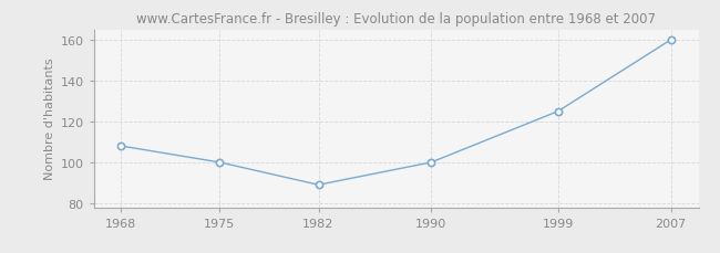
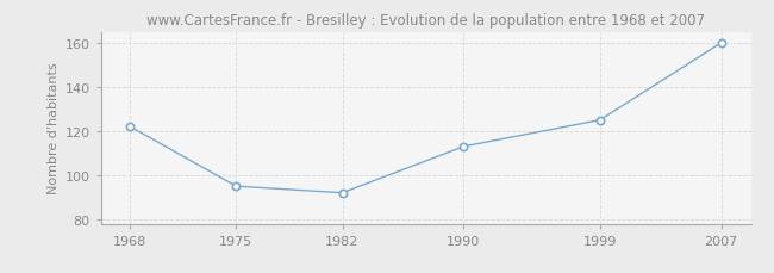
1968: 108 -> 122
1975: 100 -> 95
1982: 89 -> 92
1990: 100 -> 113
